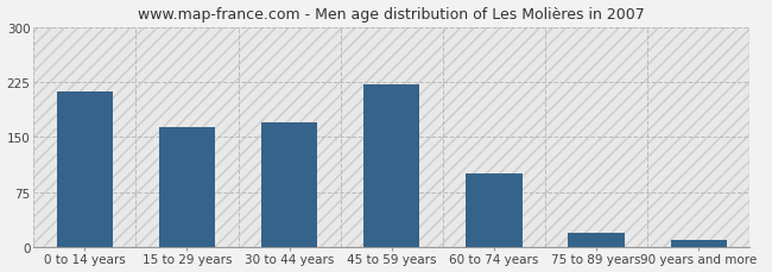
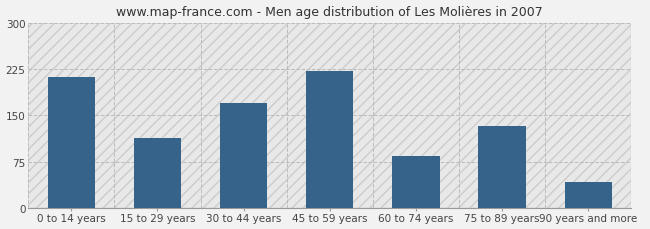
15 to 29 years: 163 -> 114
60 to 74 years: 100 -> 84
75 to 89 years: 20 -> 132
90 years and more: 10 -> 42
